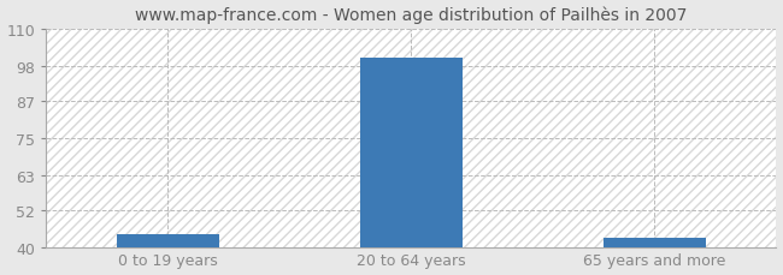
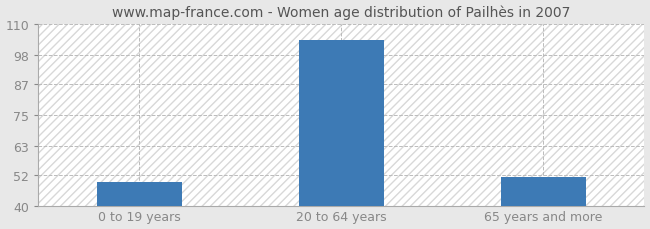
0 to 19 years: 44 -> 49
20 to 64 years: 101 -> 104
65 years and more: 43 -> 51
